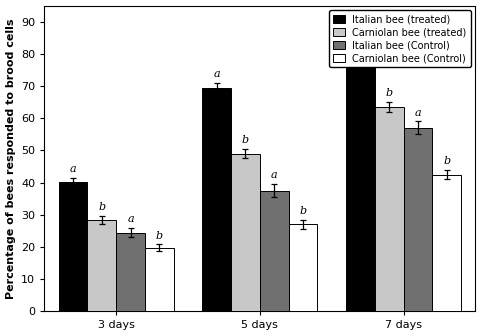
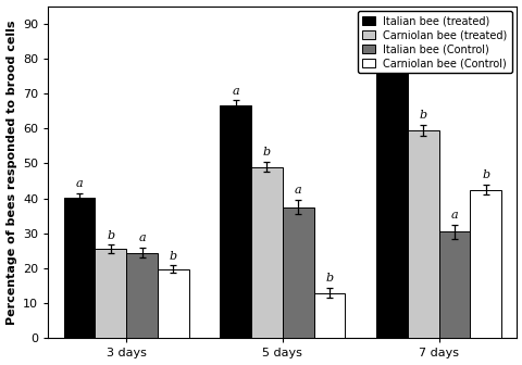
Carniolan bee (treated)/3 days: 28.5 -> 25.5
Italian bee (treated)/5 days: 69.5 -> 66.5
Carniolan bee (Control)/5 days: 27.0 -> 13.0
Carniolan bee (treated)/7 days: 63.5 -> 59.5
Italian bee (Control)/7 days: 57.0 -> 30.5
